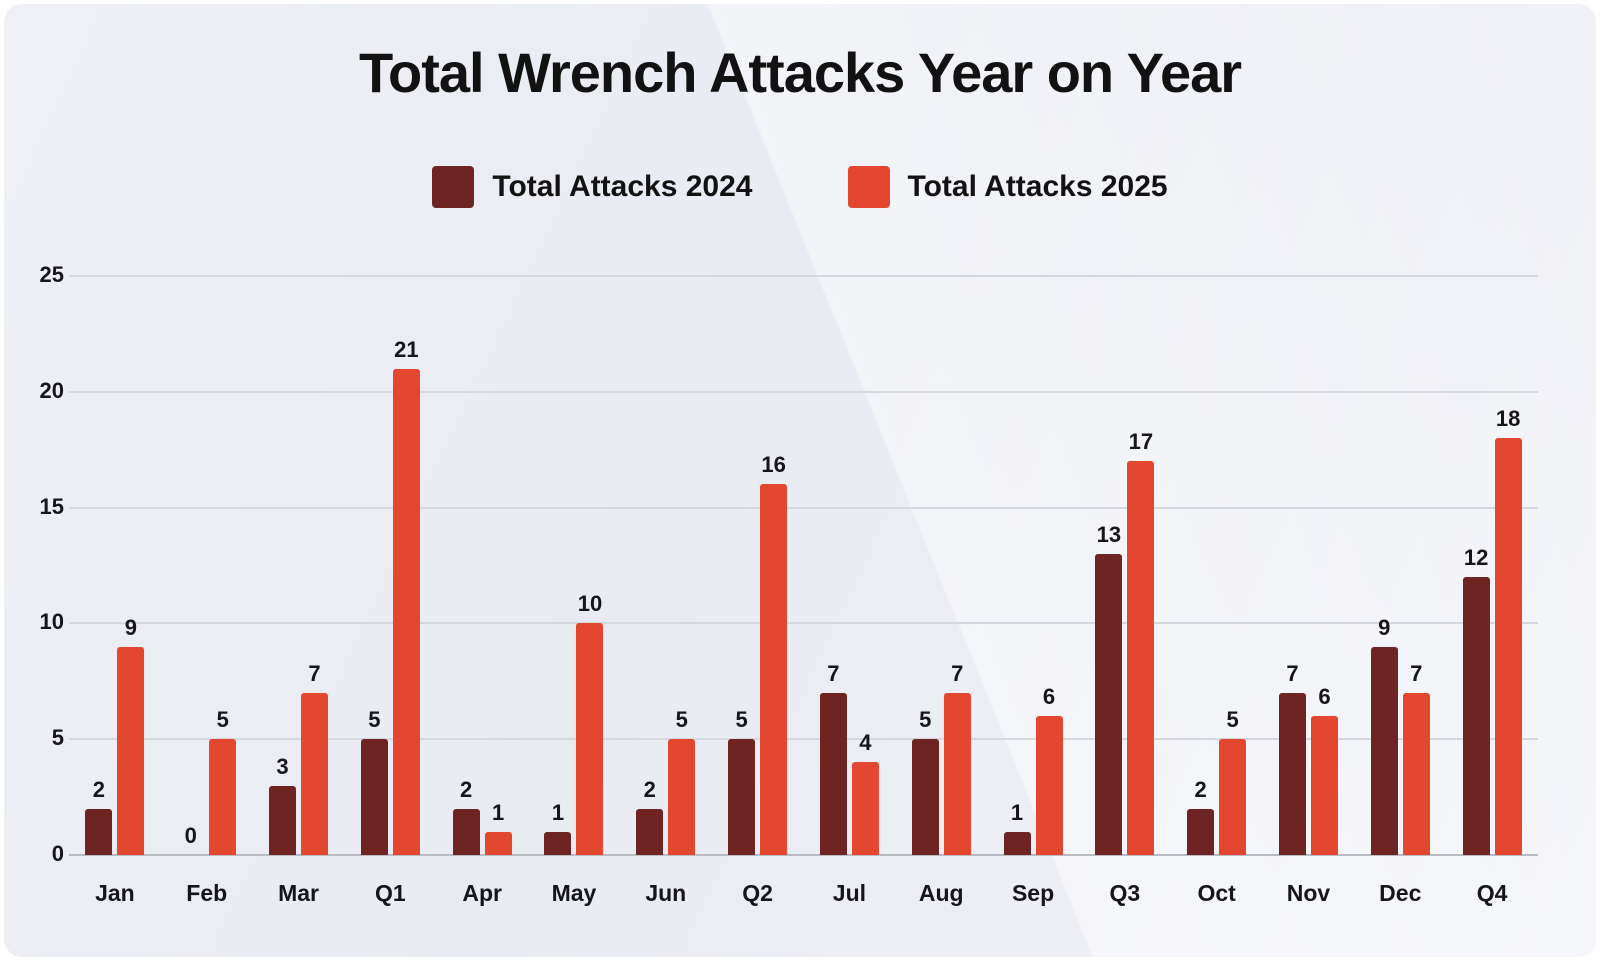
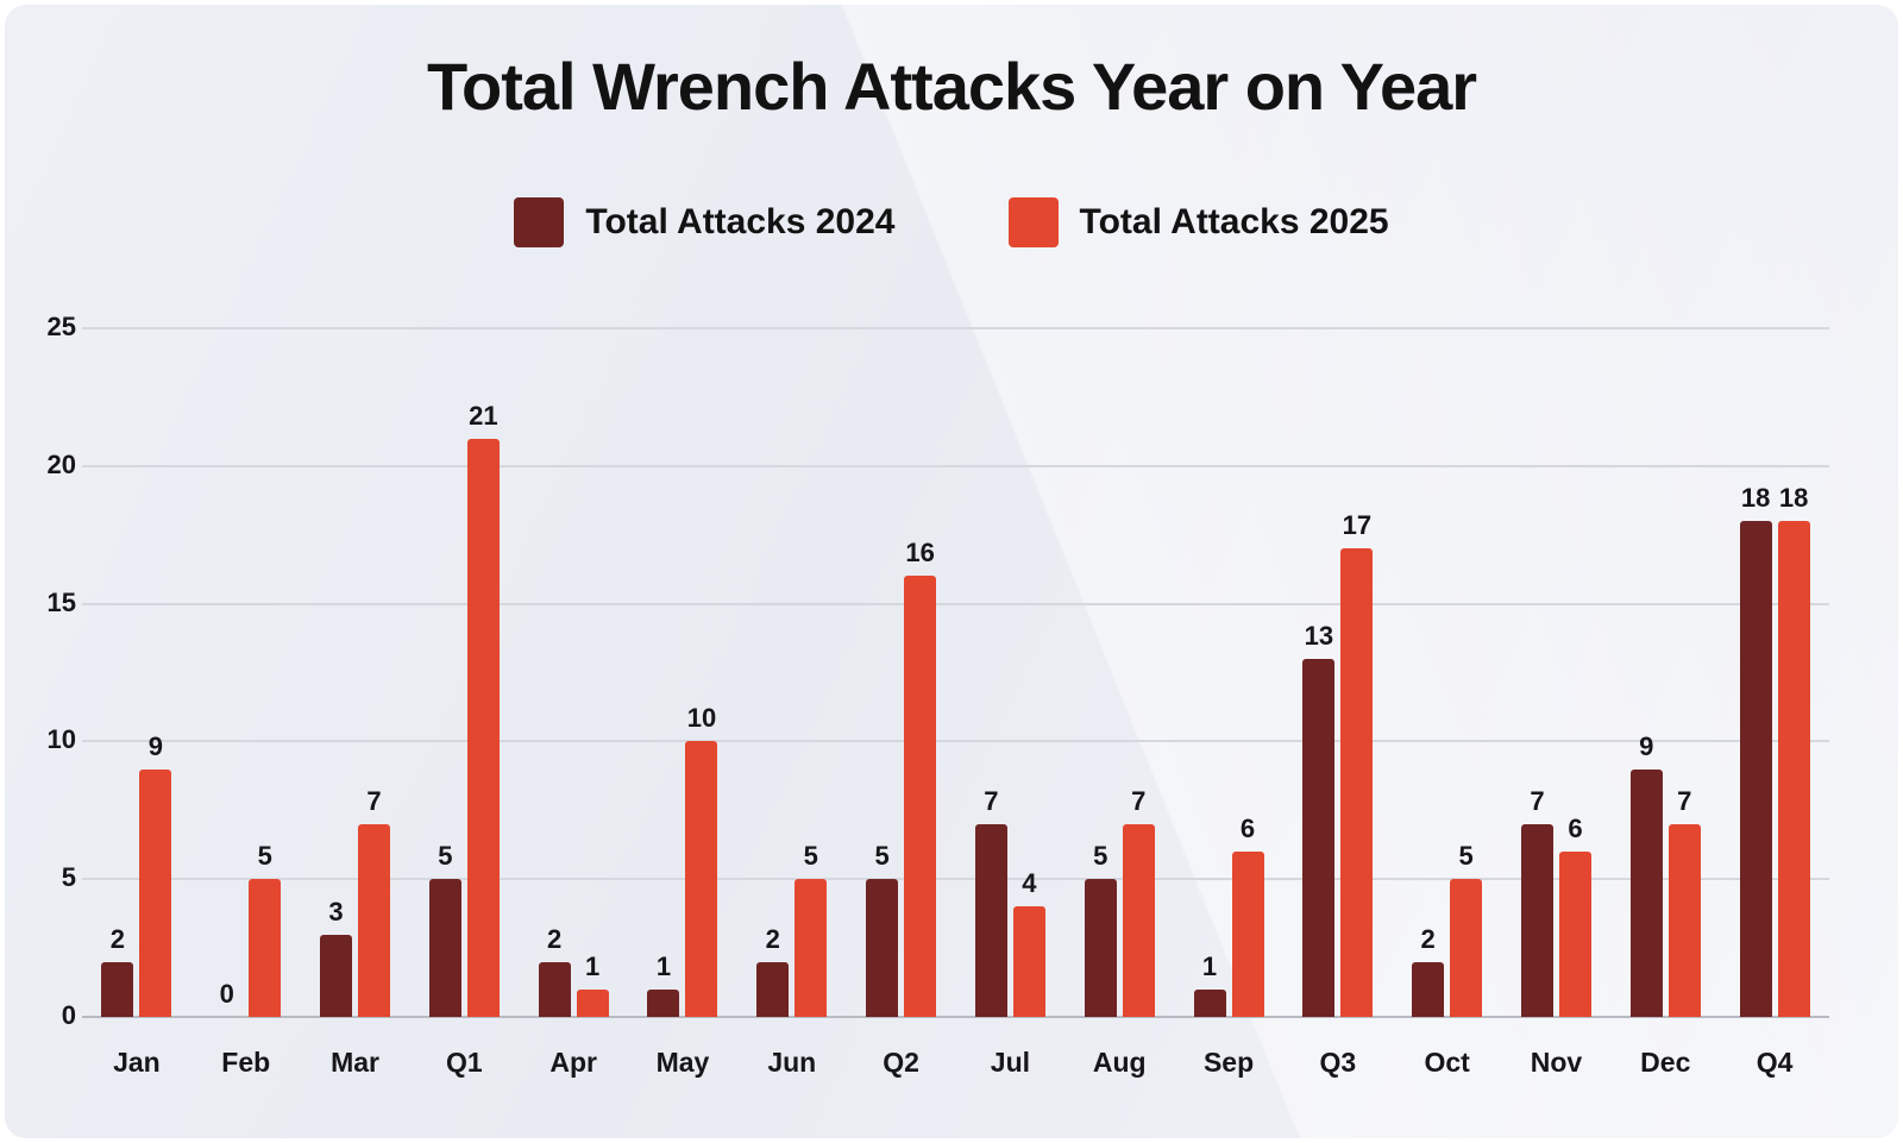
Total Attacks 2024/Q4: 12 -> 18
